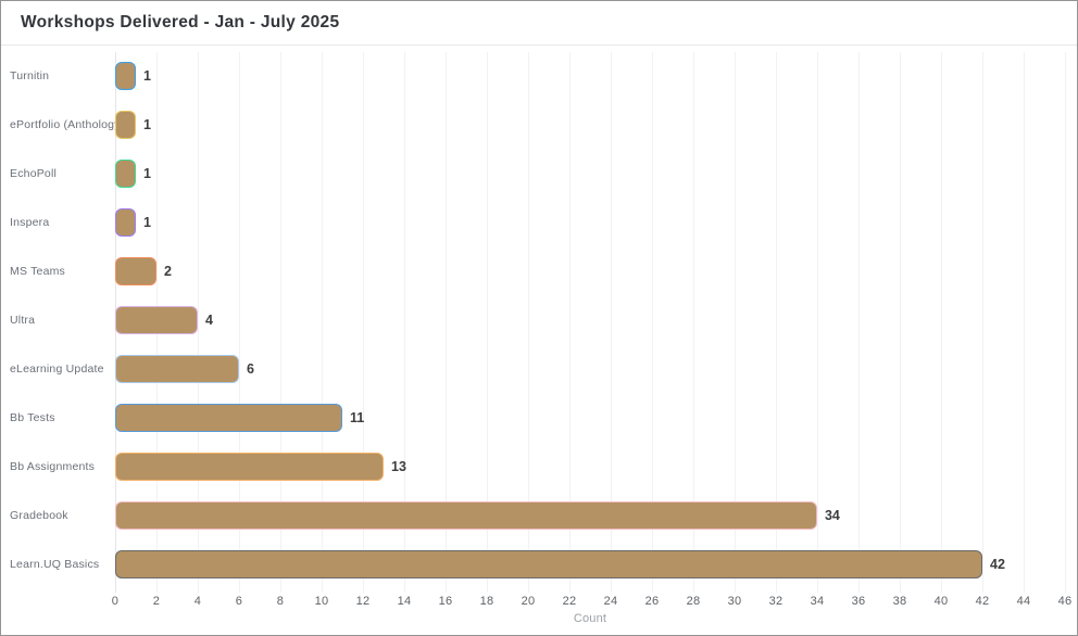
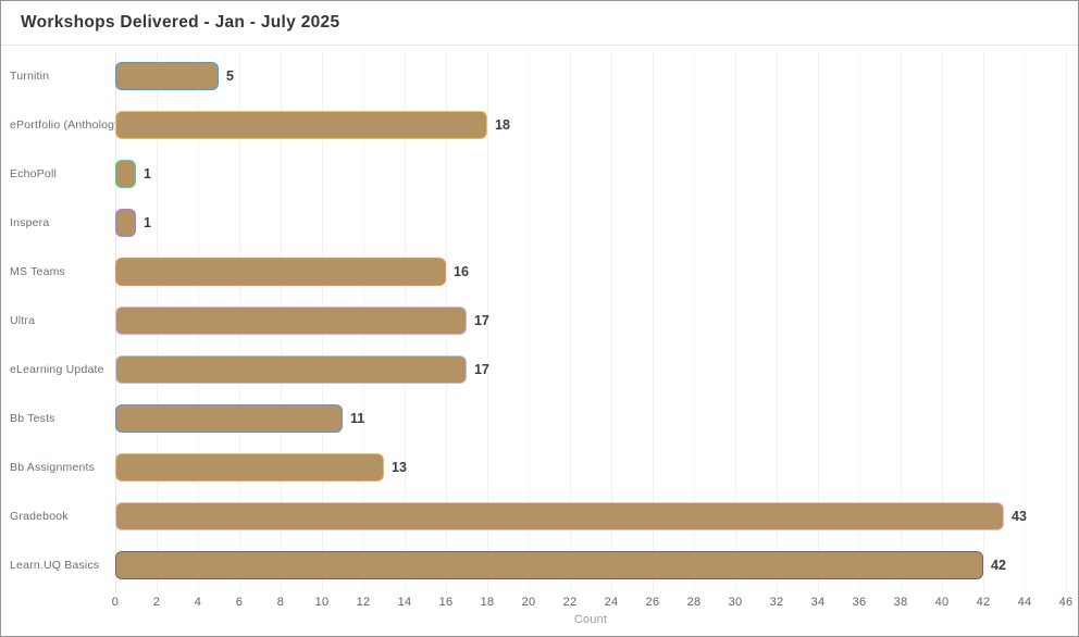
Turnitin: 1 -> 5
ePortfolio (Anthology: 1 -> 18
MS Teams: 2 -> 16
Ultra: 4 -> 17
eLearning Update: 6 -> 17
Gradebook: 34 -> 43
